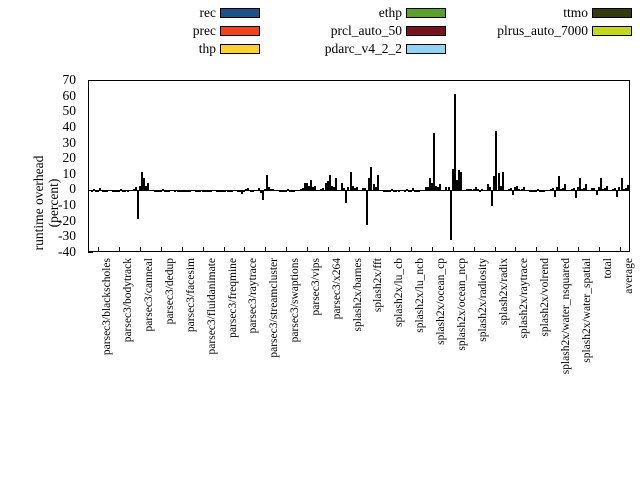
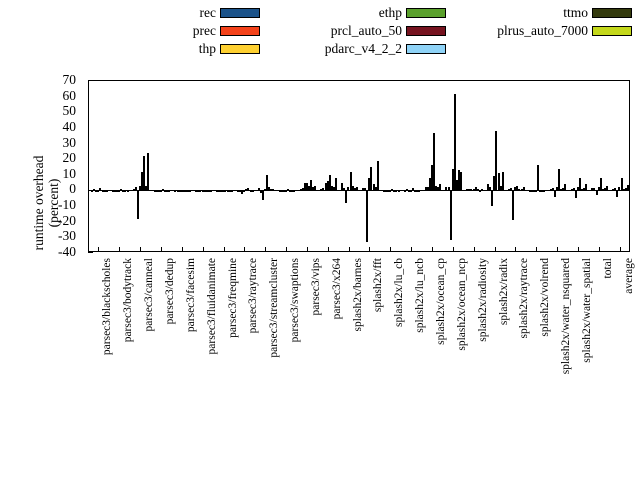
pdarc_v4_2_2/parsec3/canneal: 8 -> 22
plrus_auto_7000/parsec3/canneal: 5 -> 24
thp/splash2x/fft: -22 -> -33
plrus_auto_7000/splash2x/fft: 10 -> 19
ethp/splash2x/ocean_cp: 5 -> 16
thp/splash2x/raytrace: -3 -> -19
prcl_auto_50/splash2x/volrend: 1 -> 16
prcl_auto_50/splash2x/water_nsquared: 9 -> 14
